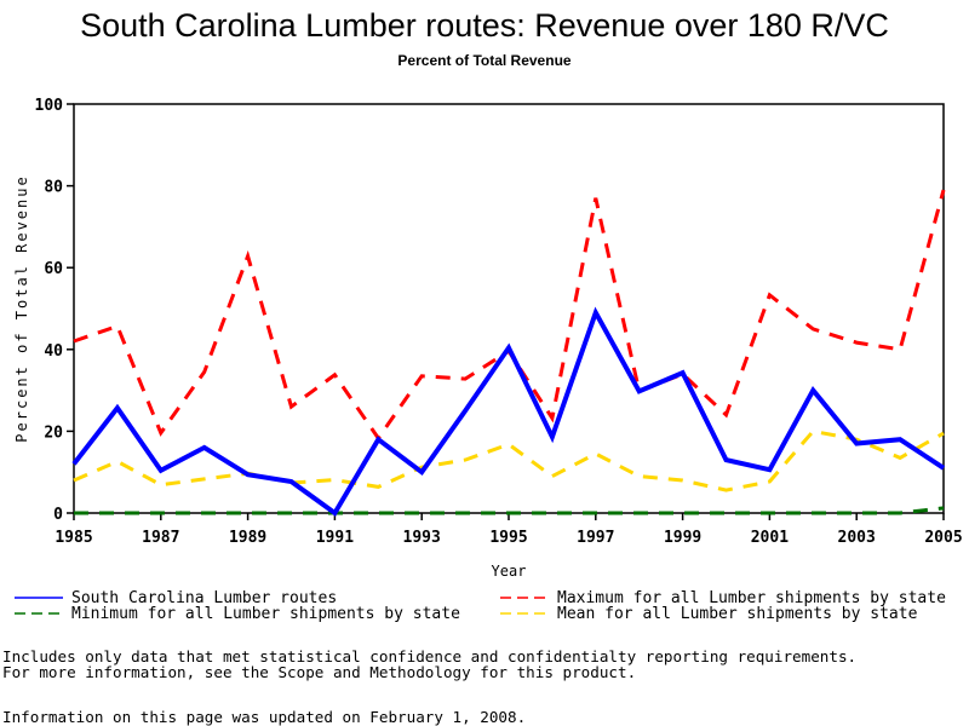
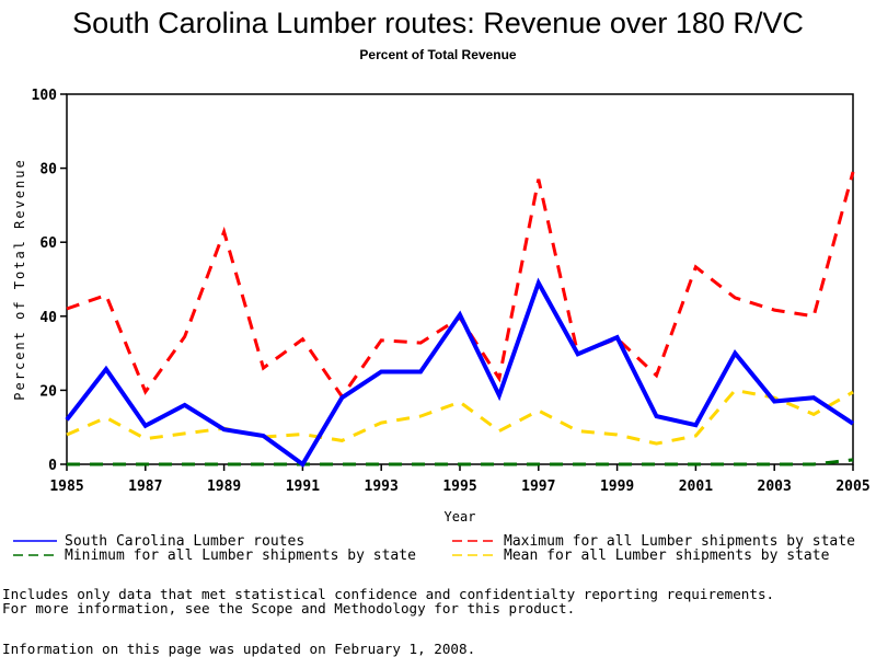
South Carolina Lumber routes/1993: 10 -> 25
